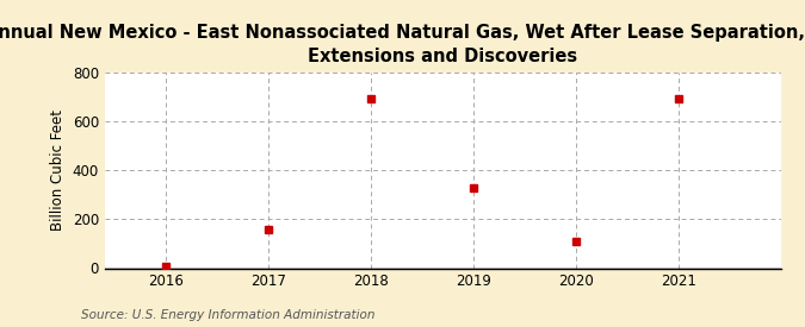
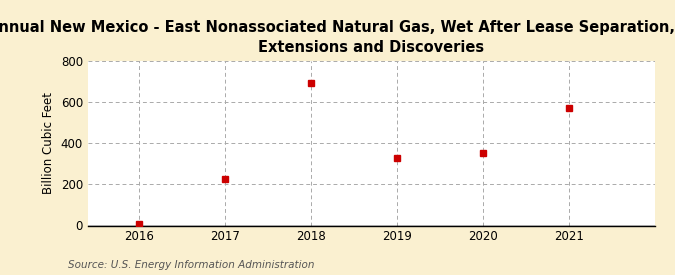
2017: 160 -> 225
2020: 110 -> 350
2021: 690 -> 570
